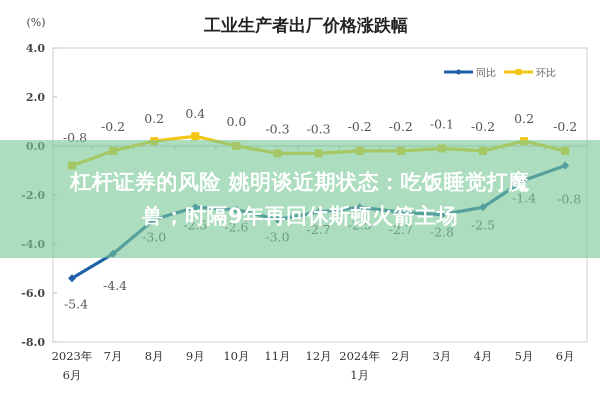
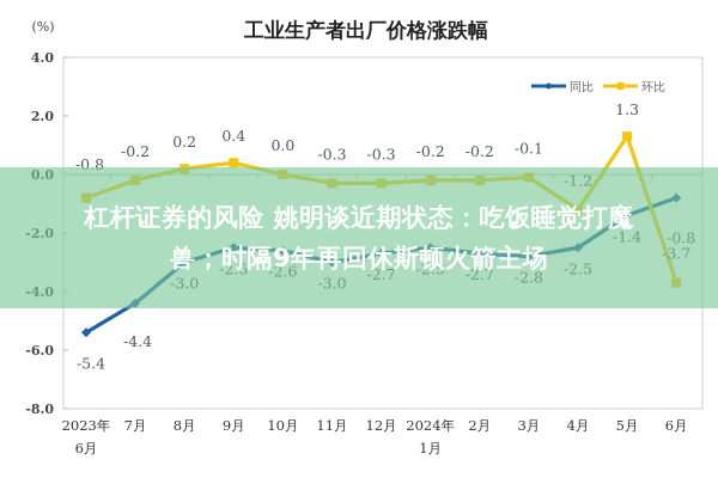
环比/4月: -0.2 -> -1.2
环比/5月: 0.2 -> 1.3
环比/6月: -0.2 -> -3.7
